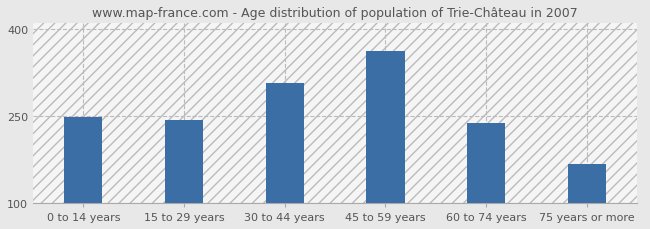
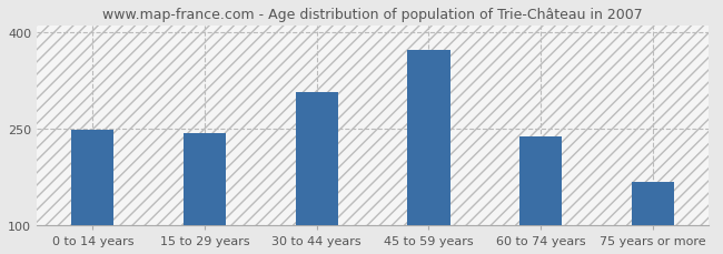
45 to 59 years: 362 -> 372
